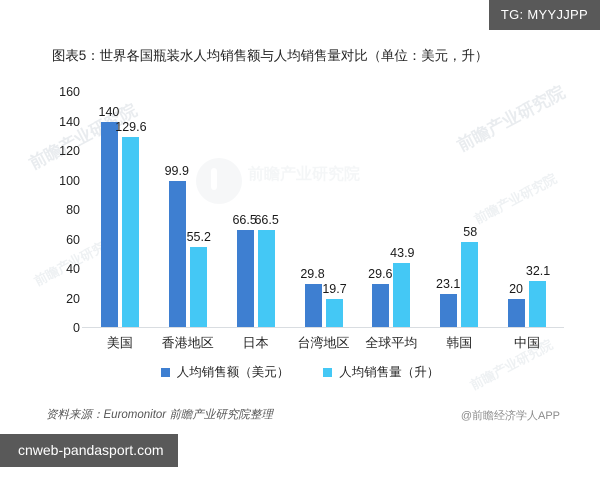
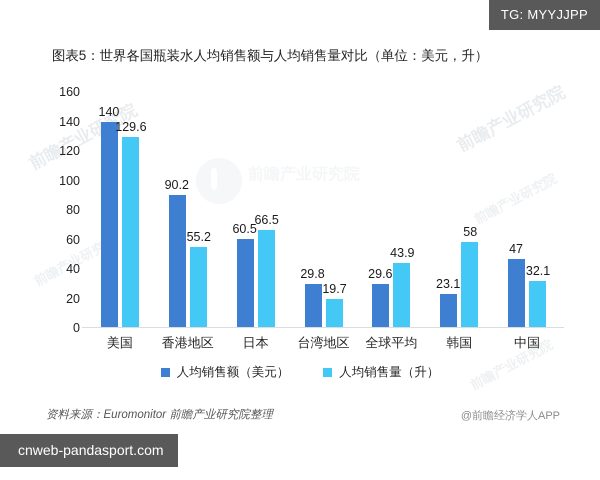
人均销售额（美元）/香港地区: 99.9 -> 90.2
人均销售额（美元）/日本: 66.5 -> 60.5
人均销售额（美元）/中国: 20 -> 47
